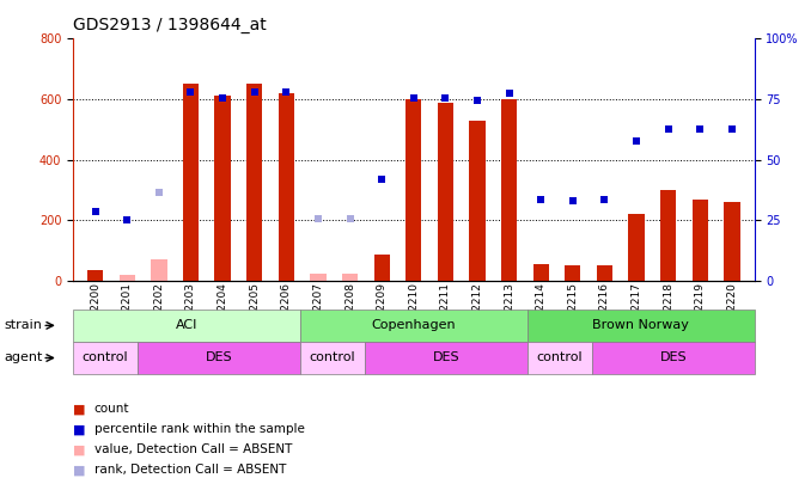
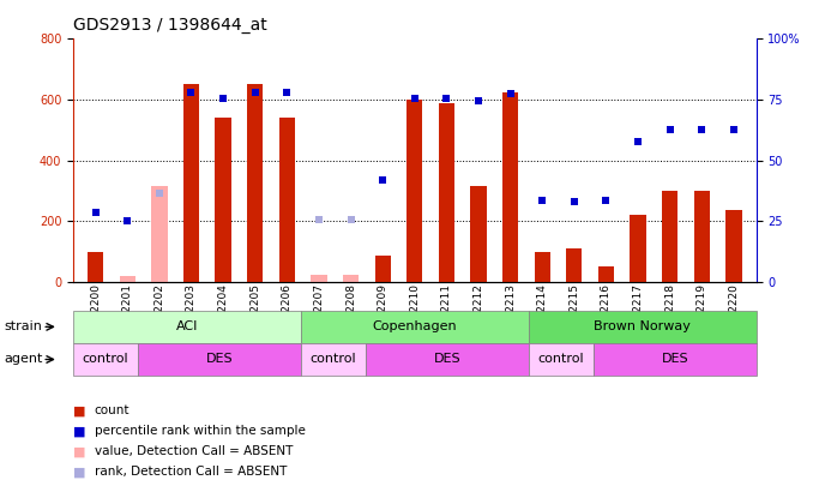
GSM92200: 35 -> 100
GSM92202: 70 -> 315
GSM92204: 610 -> 540
GSM92206: 620 -> 540
GSM92212: 530 -> 315
GSM92213: 600 -> 625
GSM92214: 55 -> 100
GSM92215: 50 -> 110
GSM92219: 270 -> 300
GSM92220: 260 -> 235
